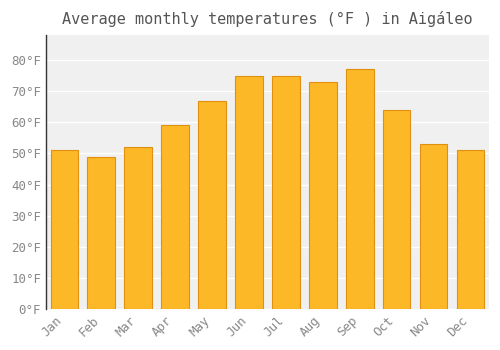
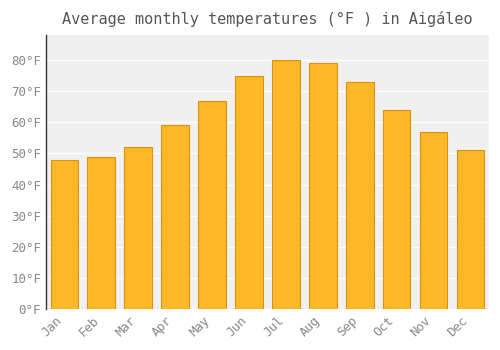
Jan: 51°F -> 48°F
Jul: 75°F -> 80°F
Aug: 73°F -> 79°F
Sep: 77°F -> 73°F
Nov: 53°F -> 57°F
